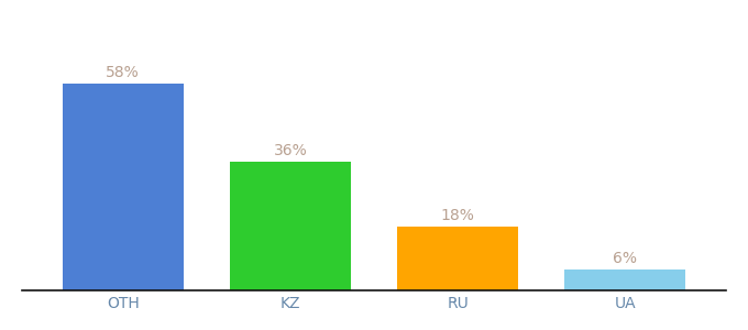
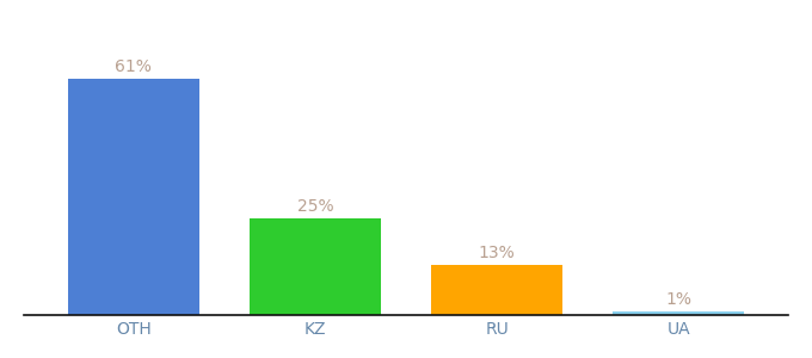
OTH: 58% -> 61%
KZ: 36% -> 25%
RU: 18% -> 13%
UA: 6% -> 1%
